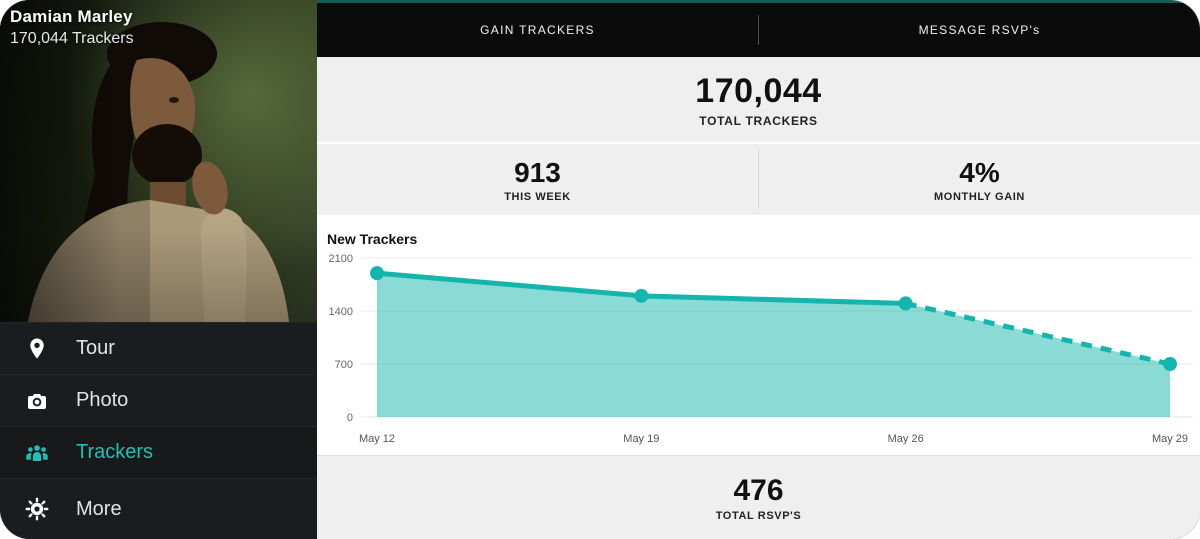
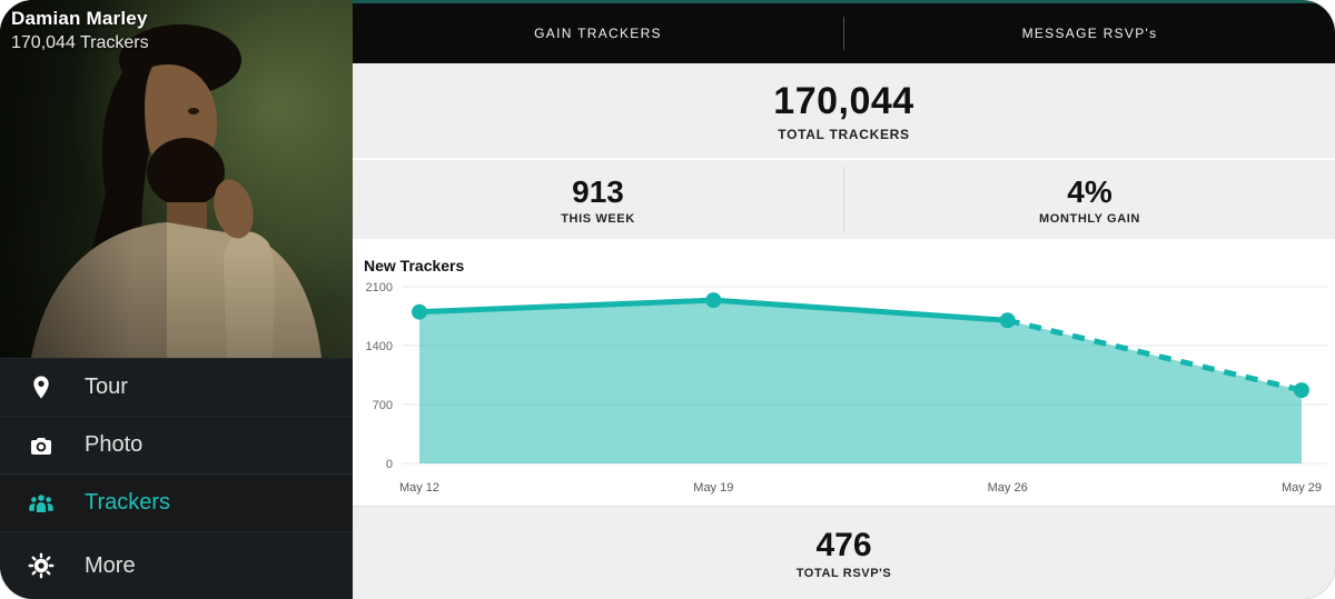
May 12: 1900 -> 1800
May 19: 1600 -> 1900
May 26: 1500 -> 1700
May 29: 700 -> 900
